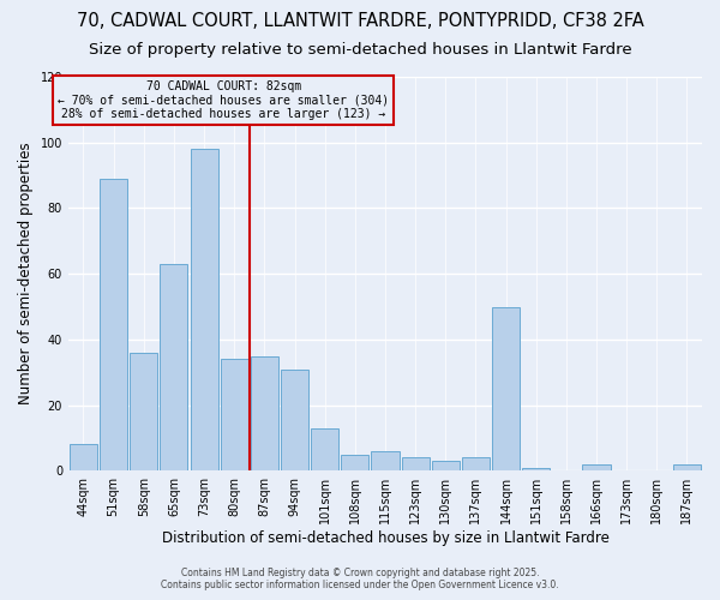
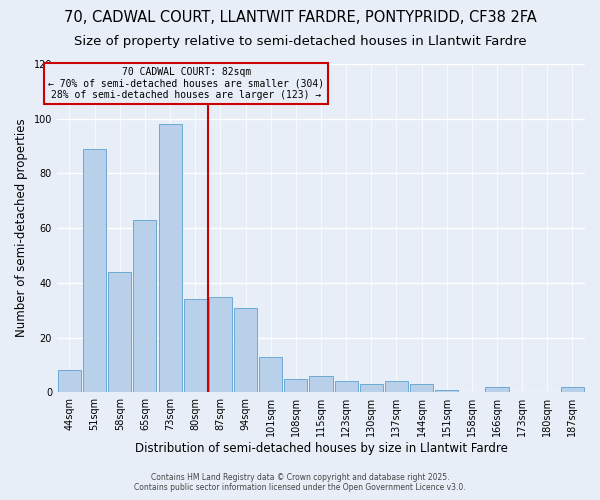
58sqm: 36 -> 44
144sqm: 50 -> 3
